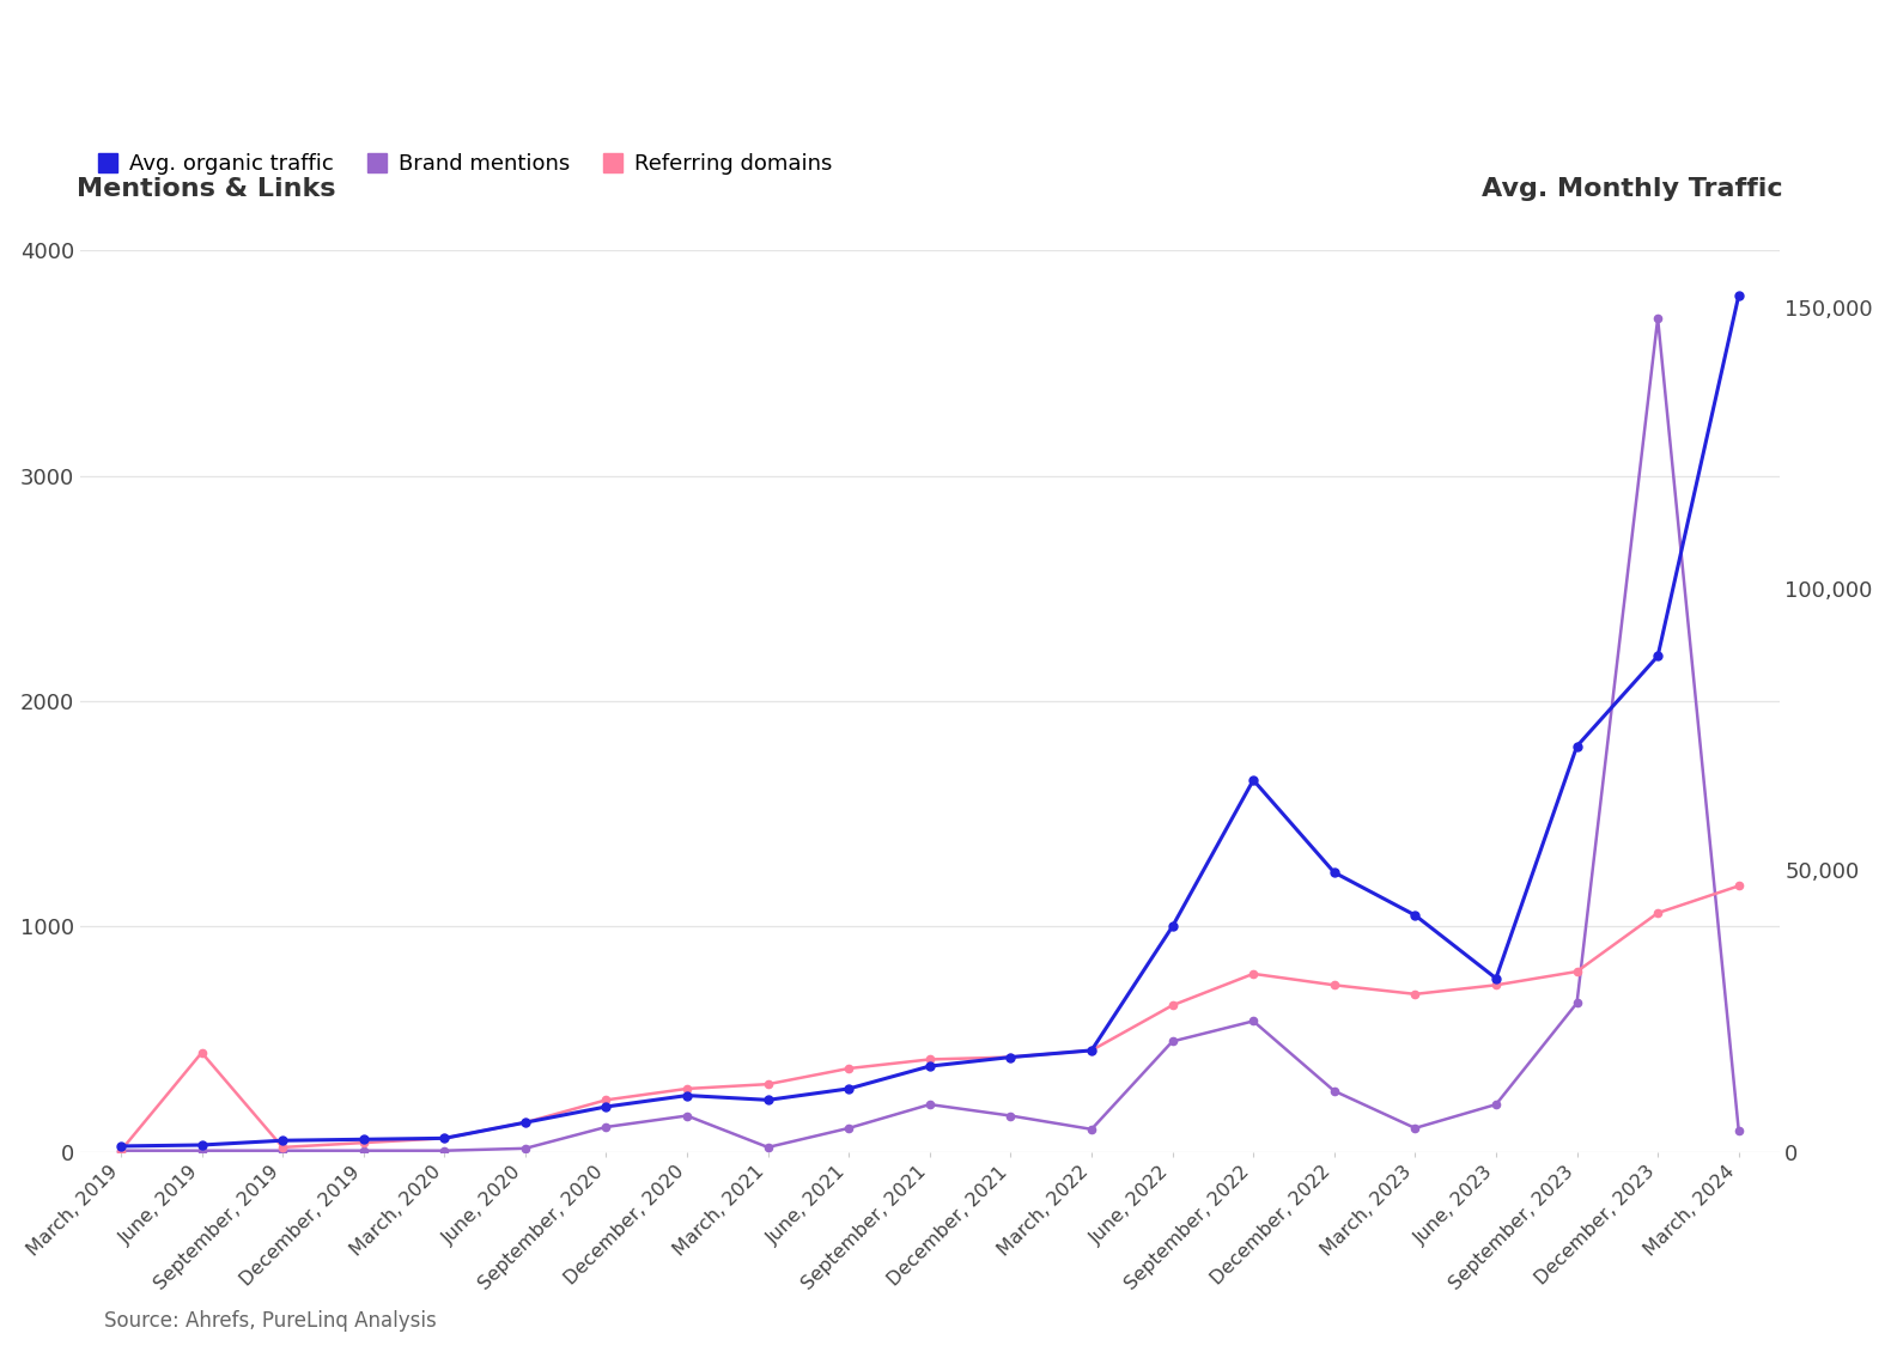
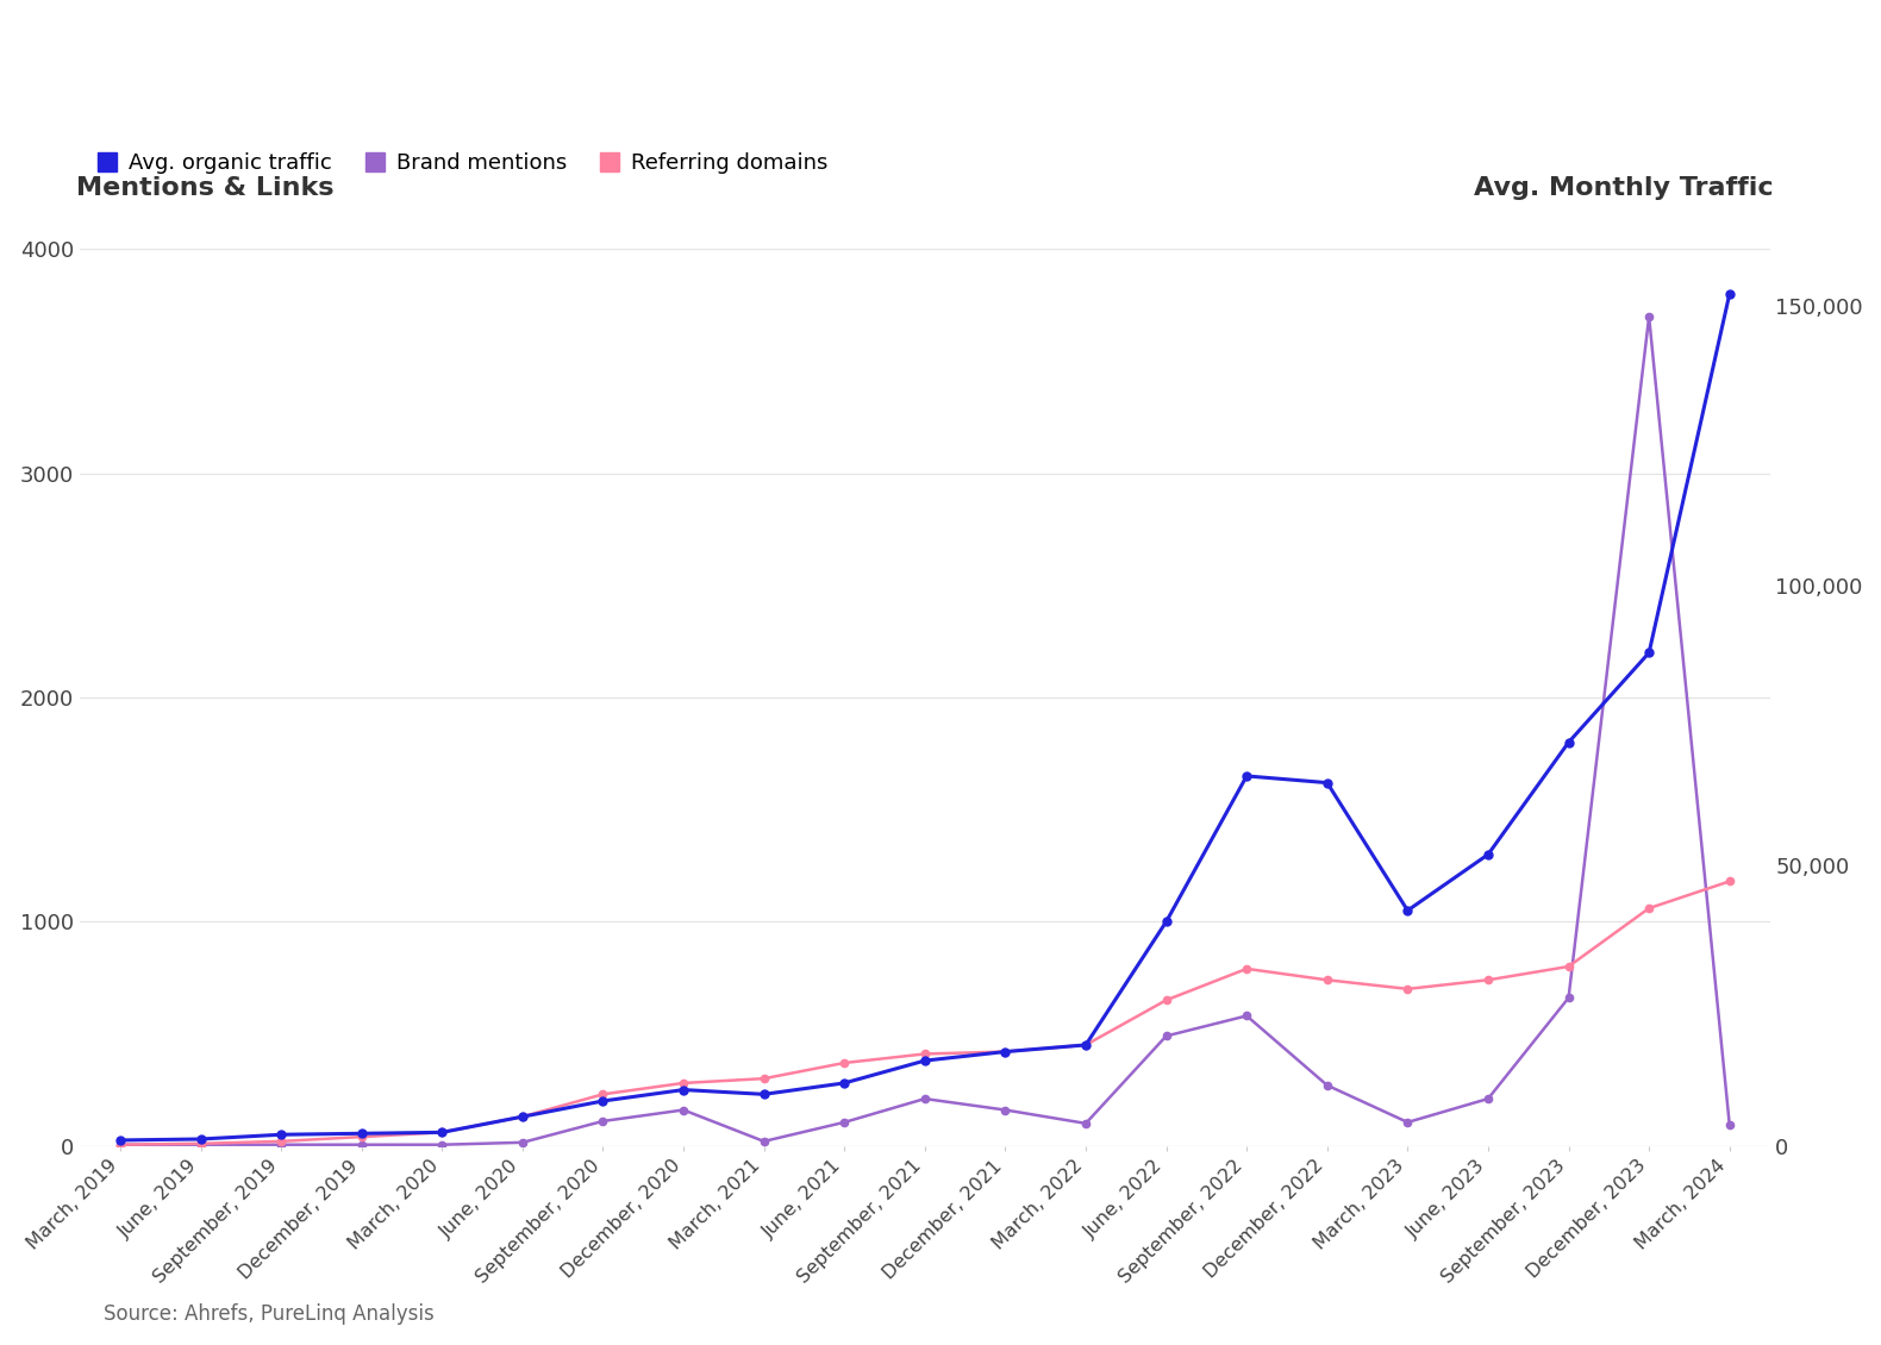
Referring domains/June, 2019: 440 -> 10
Avg. organic traffic/December, 2022: 1240 -> 1620
Avg. organic traffic/June, 2023: 770 -> 1300
